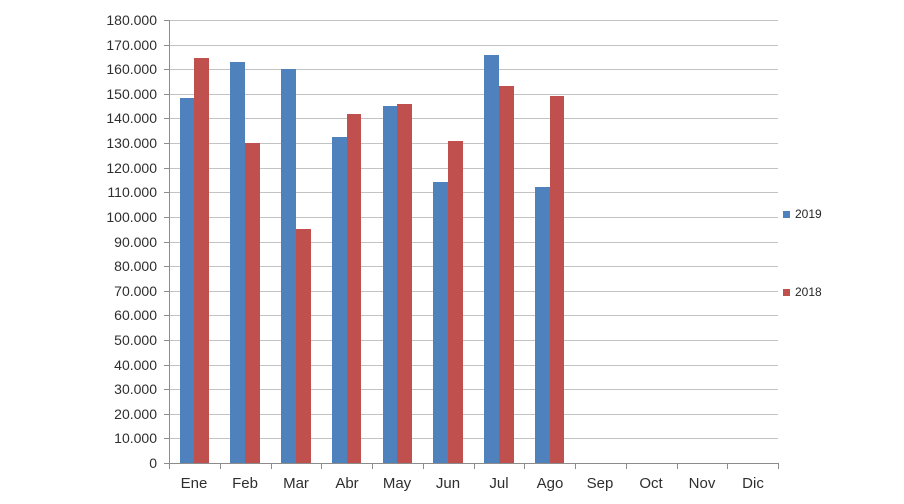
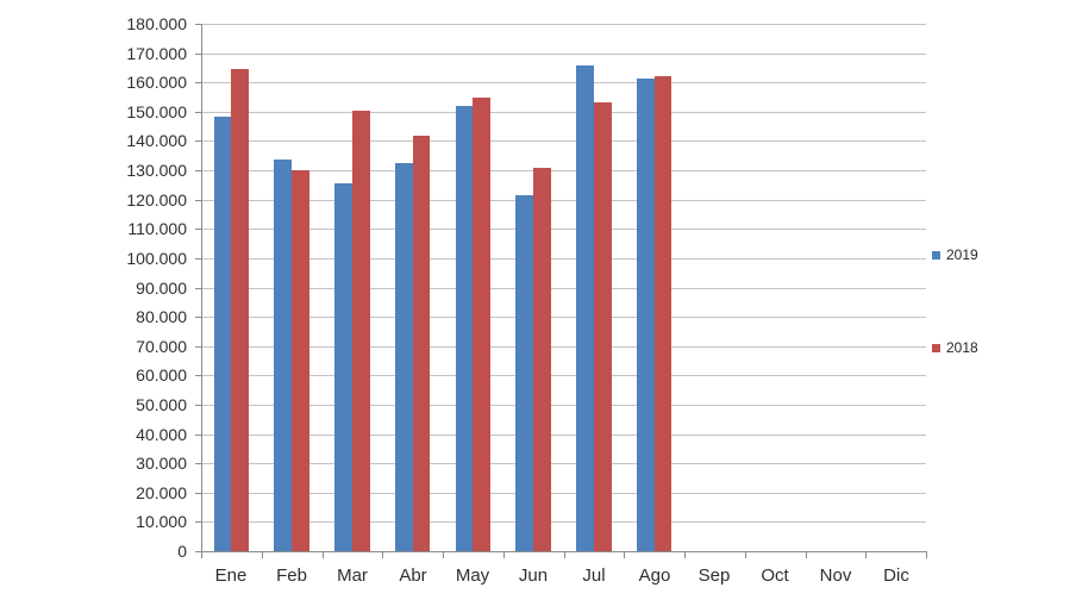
2019/Feb: 163000 -> 134000
2019/Mar: 160000 -> 126000
2018/Mar: 95000 -> 150000
2019/May: 145000 -> 152000
2018/May: 146000 -> 155000
2019/Jun: 114000 -> 122000
2019/Ago: 112000 -> 162000
2018/Ago: 149000 -> 162000
